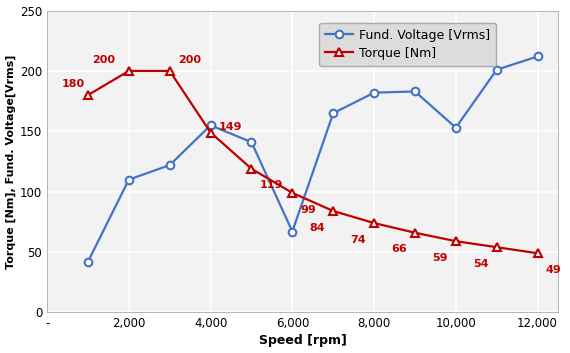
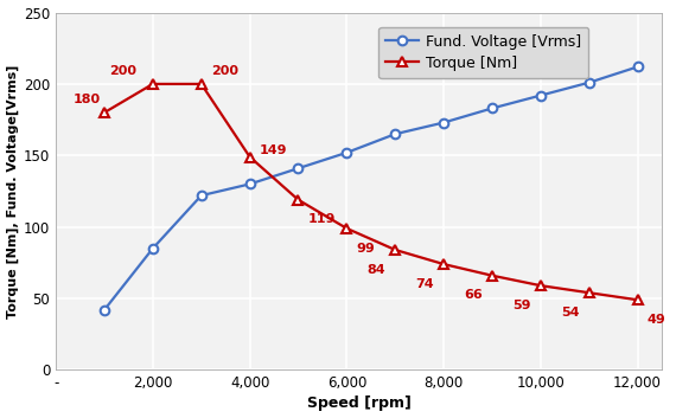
Fund. Voltage [Vrms]/2,000: 110 -> 85
Fund. Voltage [Vrms]/4,000: 155 -> 130
Fund. Voltage [Vrms]/6,000: 67 -> 152
Fund. Voltage [Vrms]/8,000: 182 -> 173
Fund. Voltage [Vrms]/10,000: 153 -> 192
